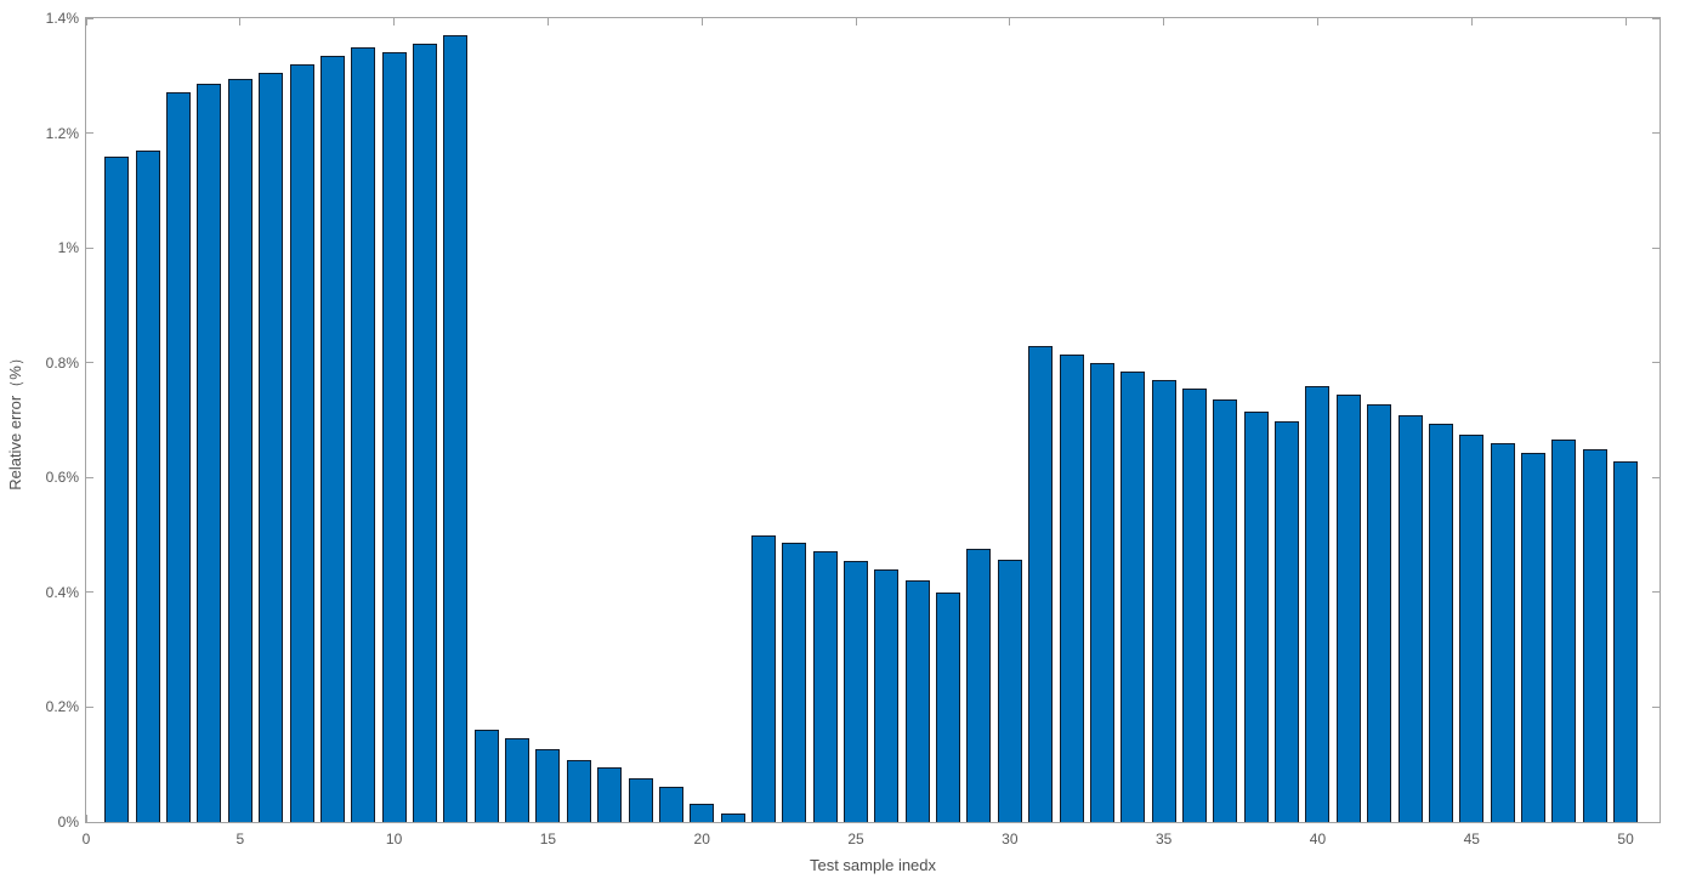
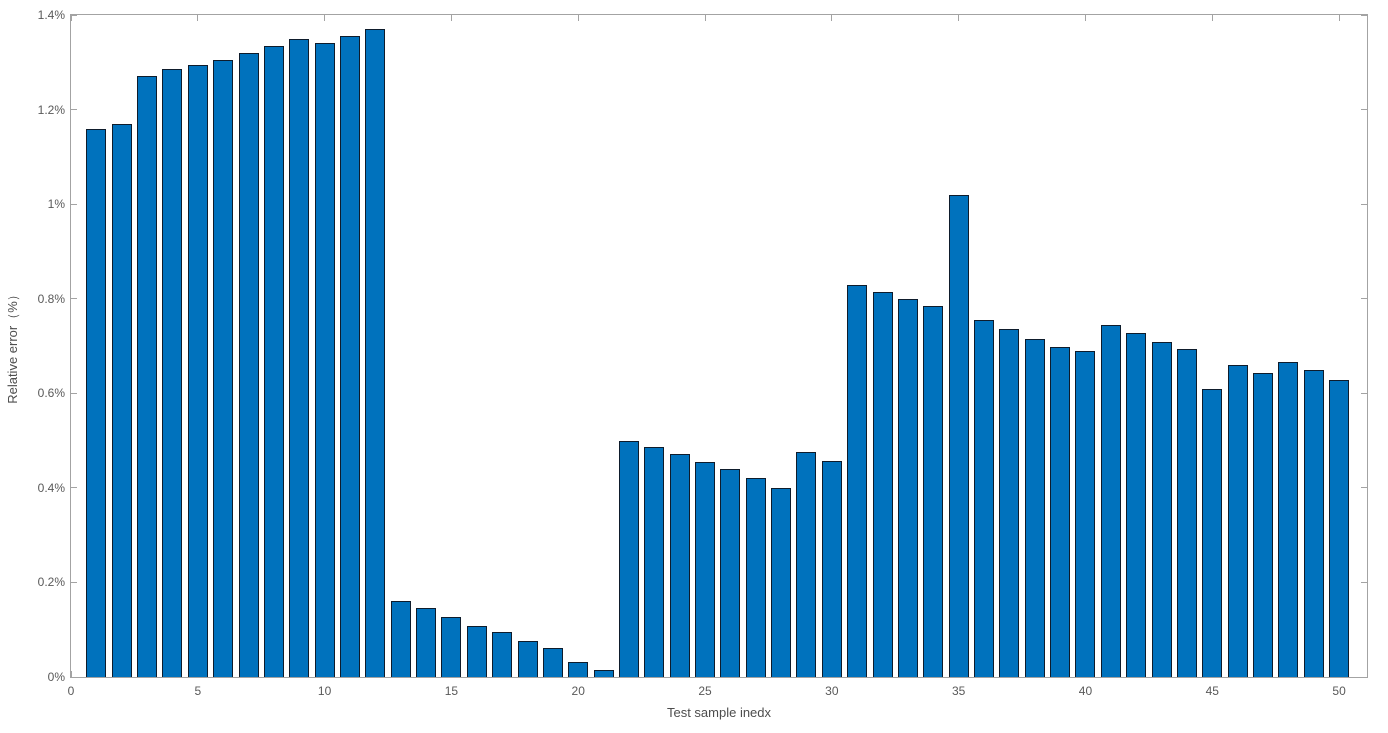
35: 0.77% -> 1.02%
40: 0.76% -> 0.69%
45: 0.68% -> 0.61%
